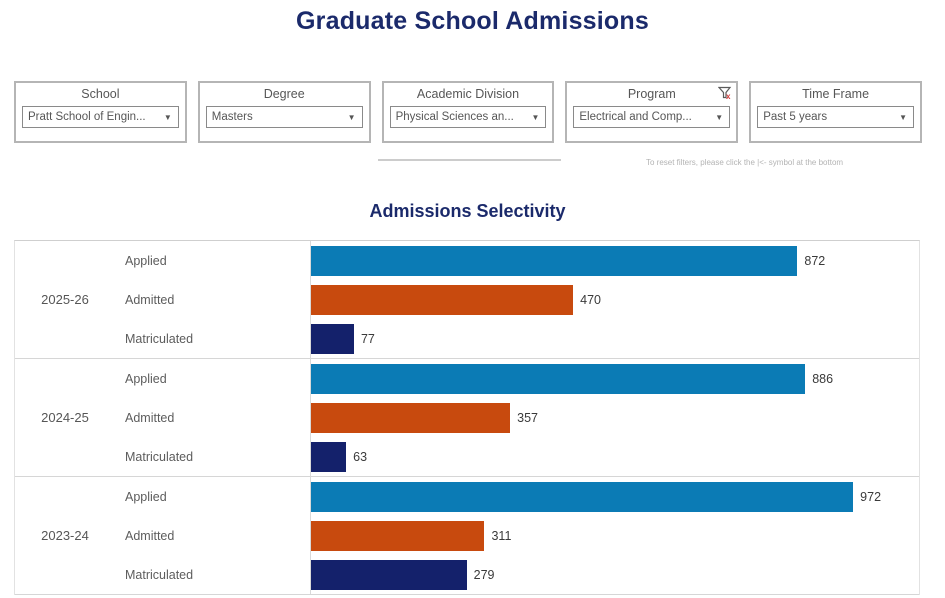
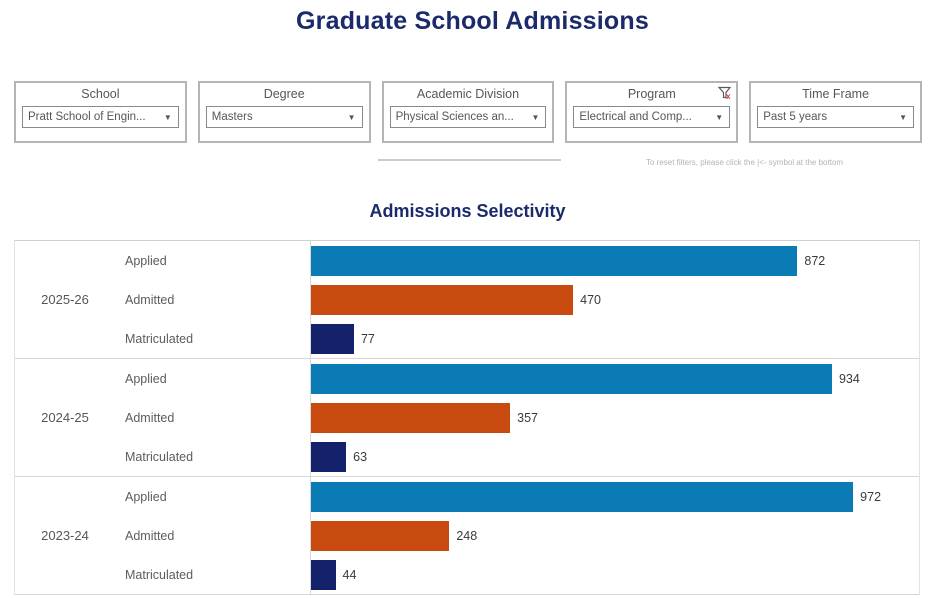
Applied/2024-25: 886 -> 934
Admitted/2023-24: 311 -> 248
Matriculated/2023-24: 279 -> 44
